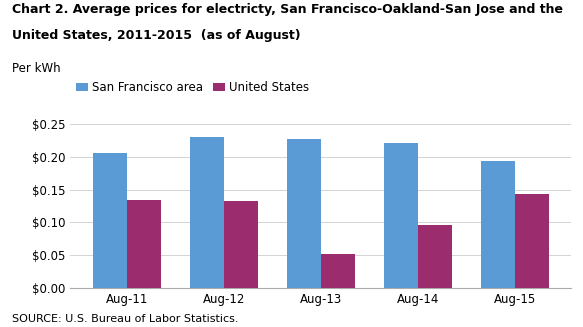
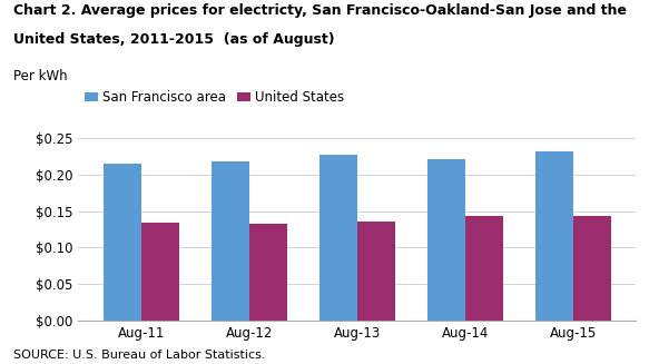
San Francisco area/Aug-11: $0.206 -> $0.215
San Francisco area/Aug-12: $0.230 -> $0.218
United States/Aug-13: $0.052 -> $0.136
United States/Aug-14: $0.096 -> $0.143
San Francisco area/Aug-15: $0.194 -> $0.232
